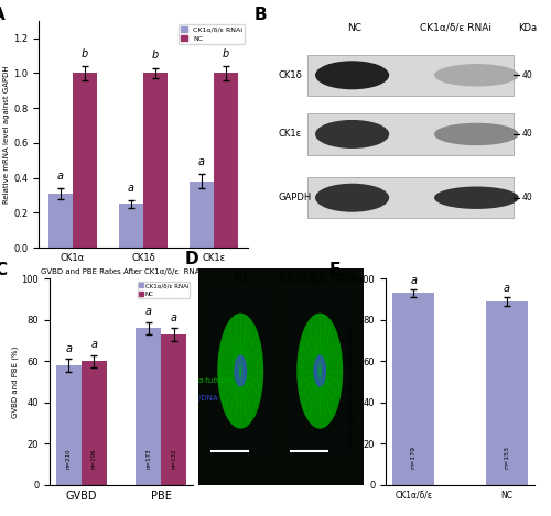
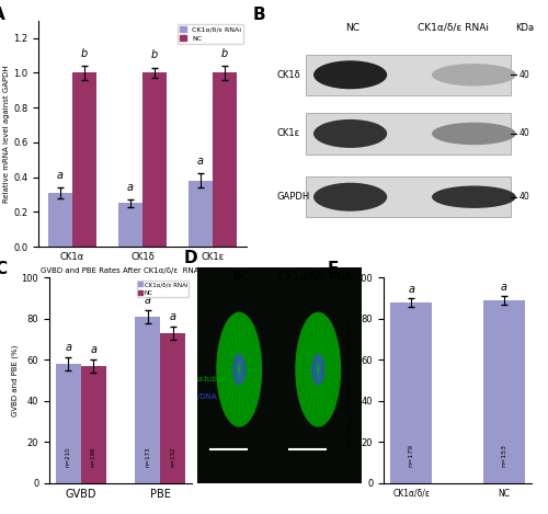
NC/GVBD: 60 -> 57
CK1α/δ/ε RNAi/PBE: 76 -> 81
CK1α/δ/ε: 93 -> 88
